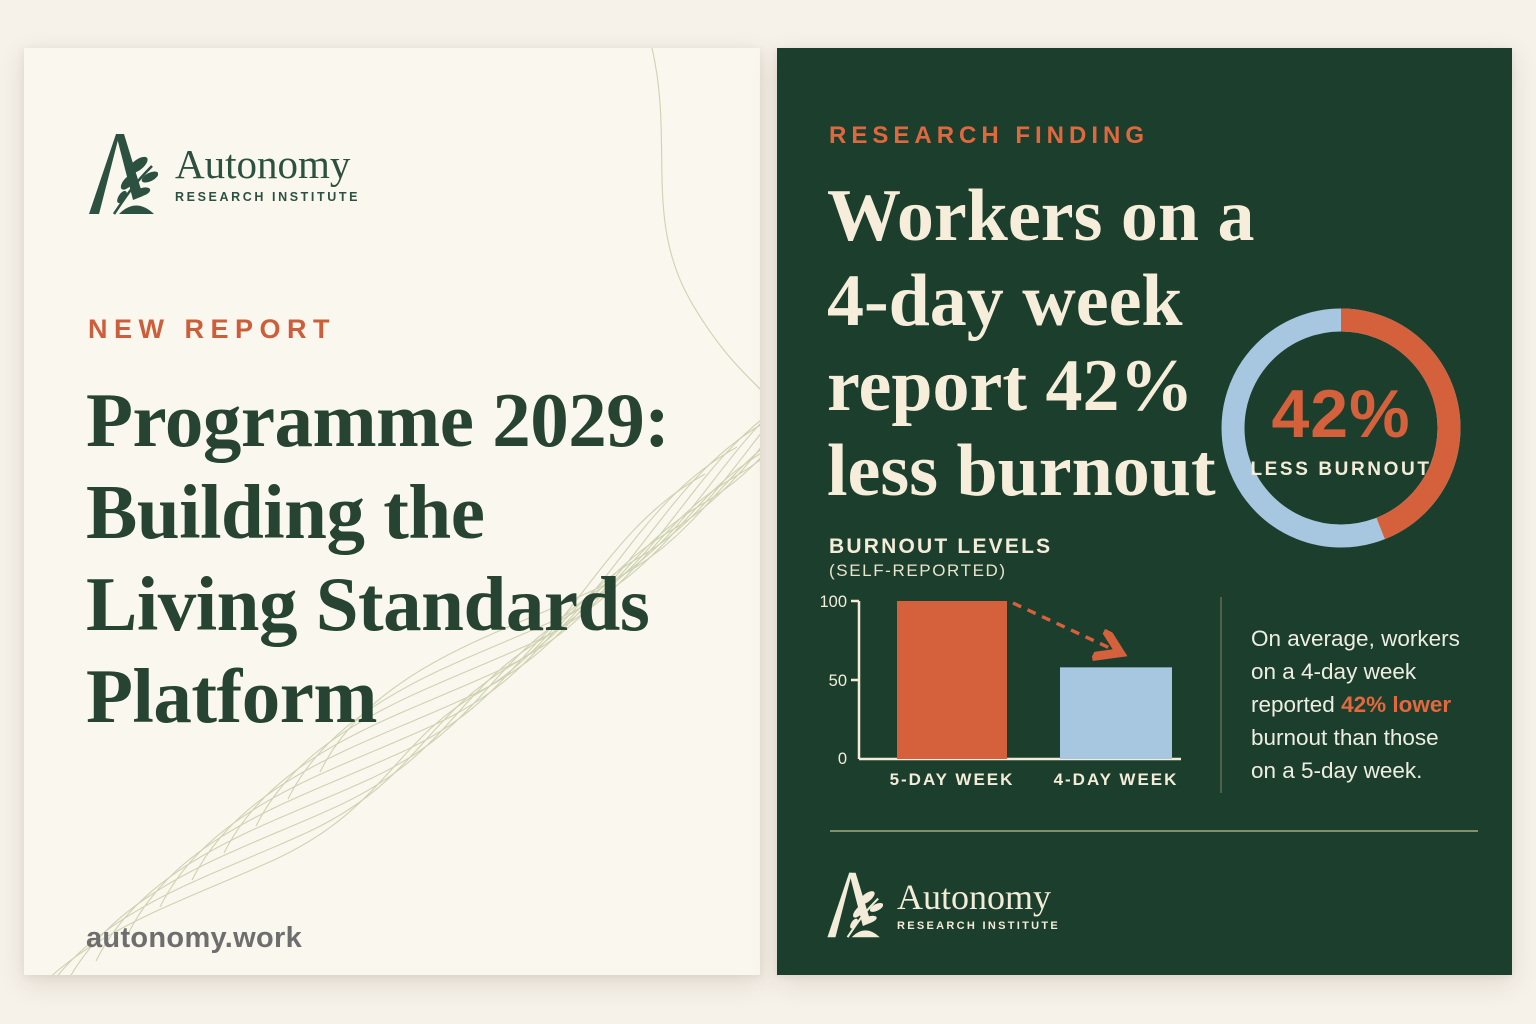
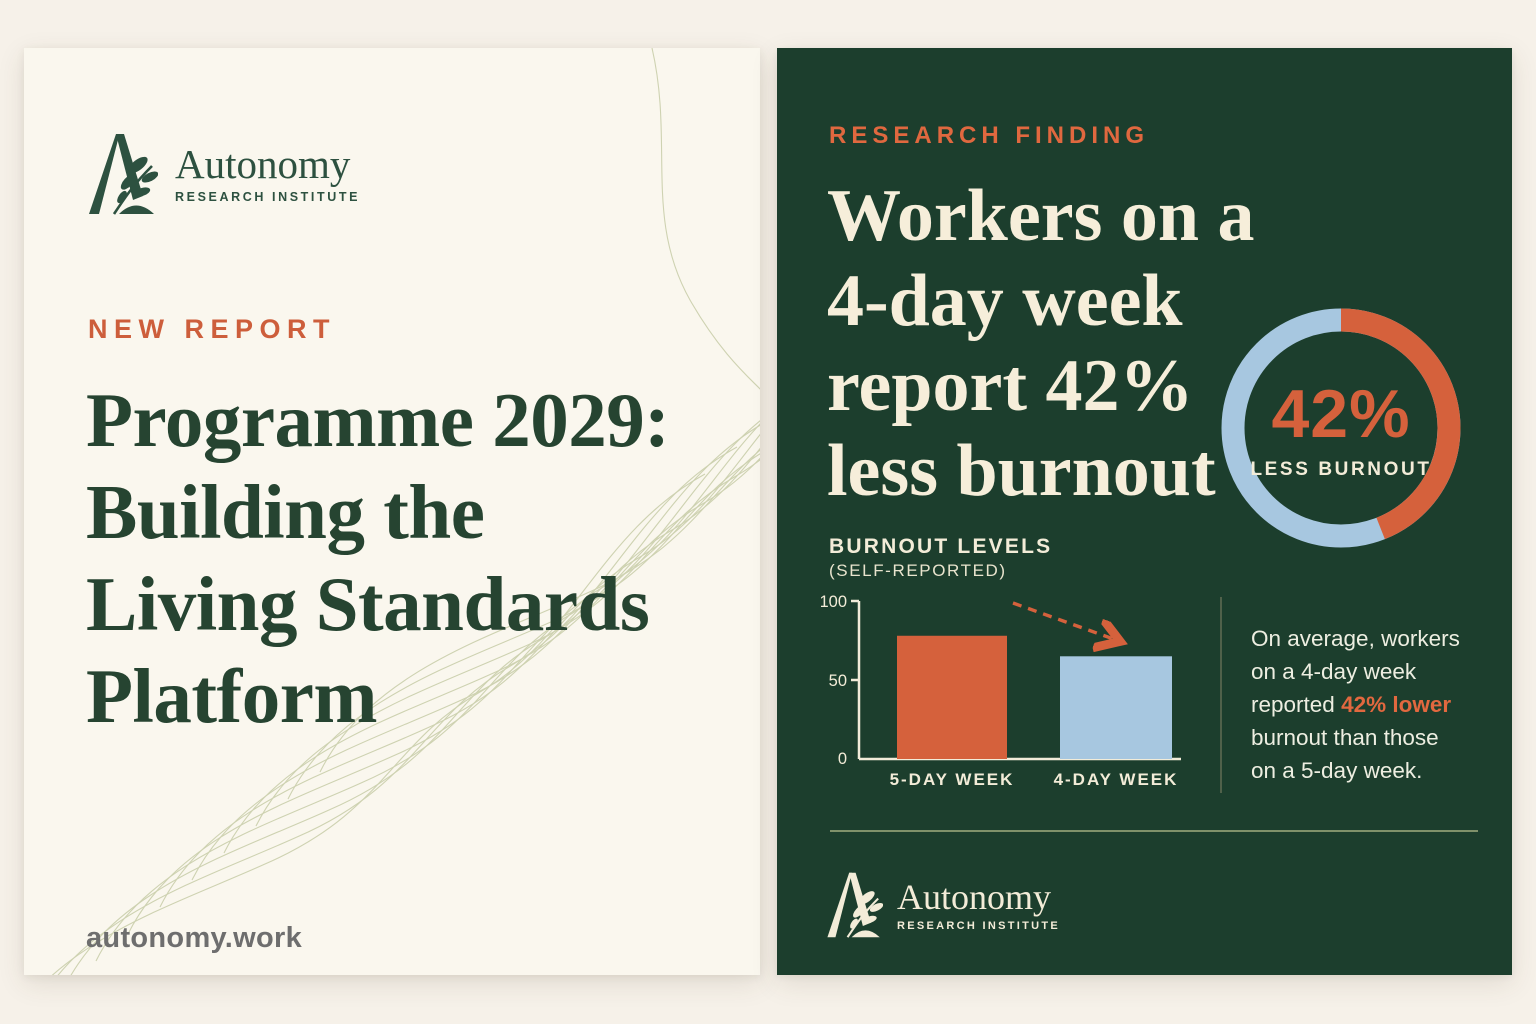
5-DAY WEEK: 100 -> 78
4-DAY WEEK: 58 -> 65
